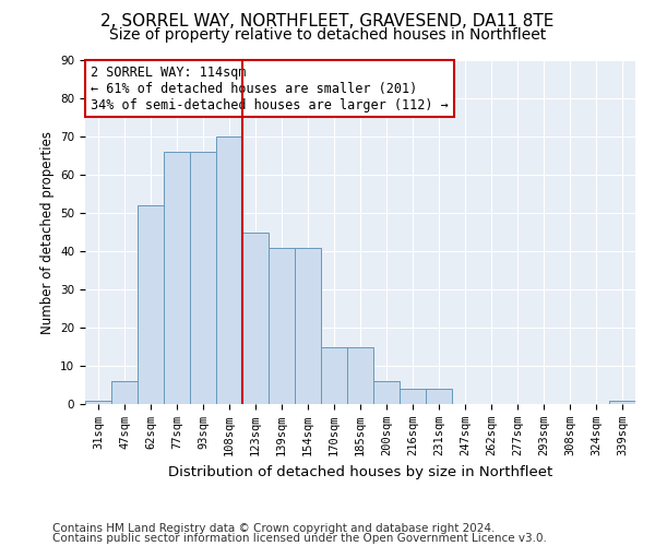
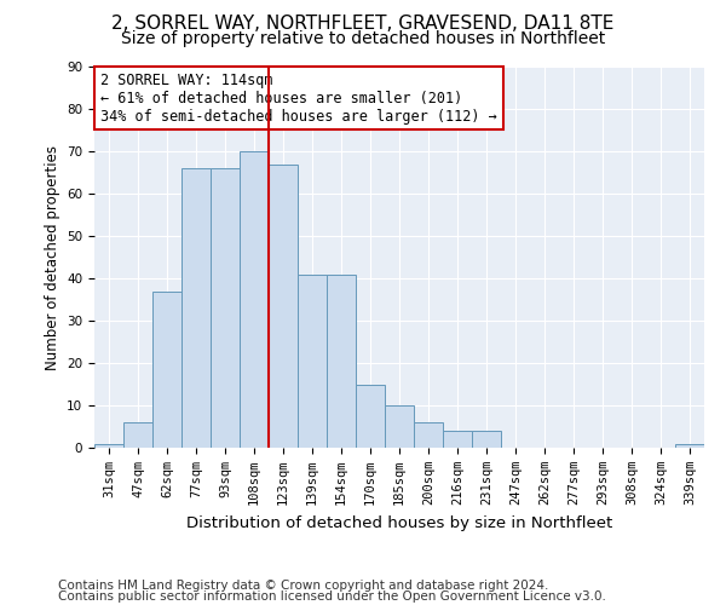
62sqm: 52 -> 37
123sqm: 45 -> 67
185sqm: 15 -> 10
